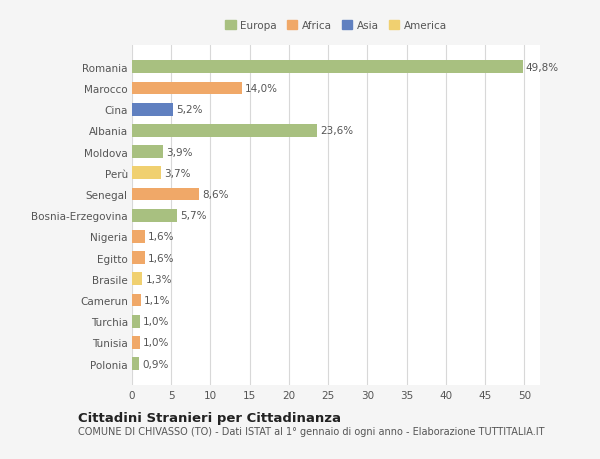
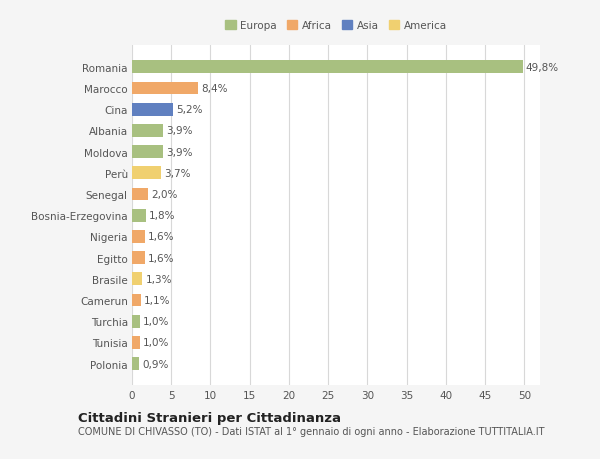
Marocco: 14,0% -> 8,4%
Albania: 23,6% -> 3,9%
Senegal: 8,6% -> 2,0%
Bosnia-Erzegovina: 5,7% -> 1,8%
